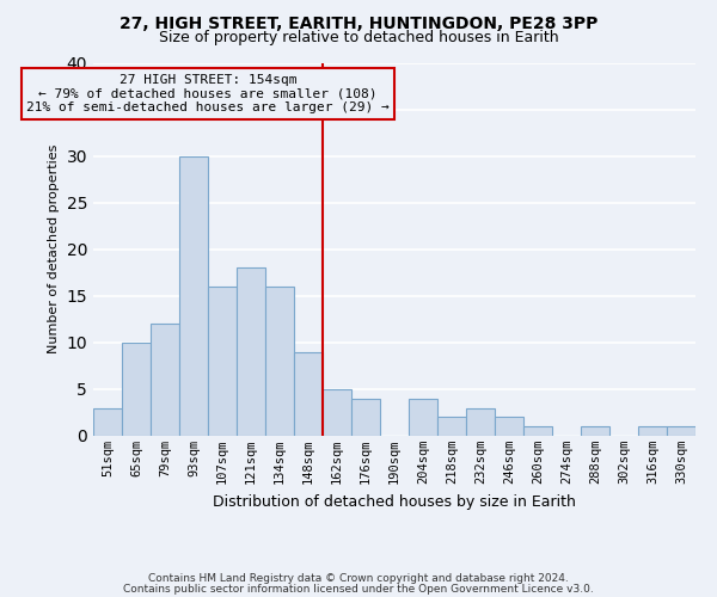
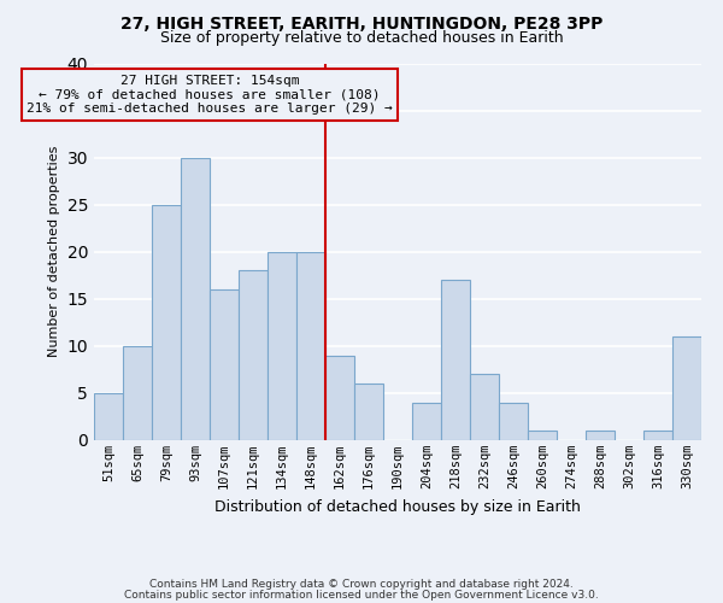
51sqm: 3 -> 5
79sqm: 12 -> 25
134sqm: 16 -> 20
148sqm: 9 -> 20
162sqm: 5 -> 9
176sqm: 4 -> 6
218sqm: 2 -> 17
232sqm: 3 -> 7
246sqm: 2 -> 4
330sqm: 1 -> 11
